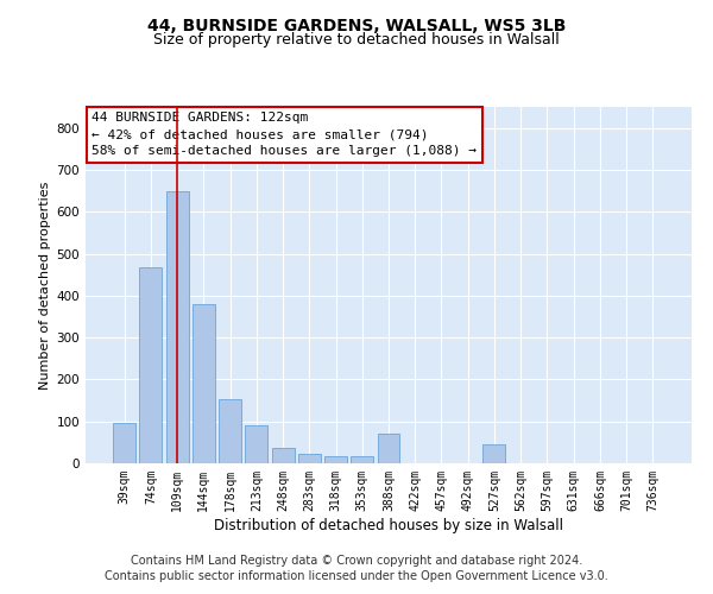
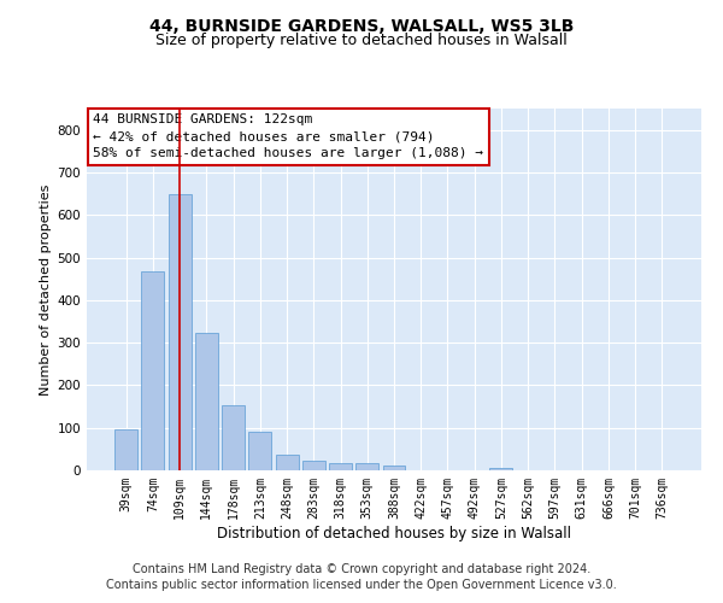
144sqm: 380 -> 322
388sqm: 70 -> 12
527sqm: 45 -> 6
